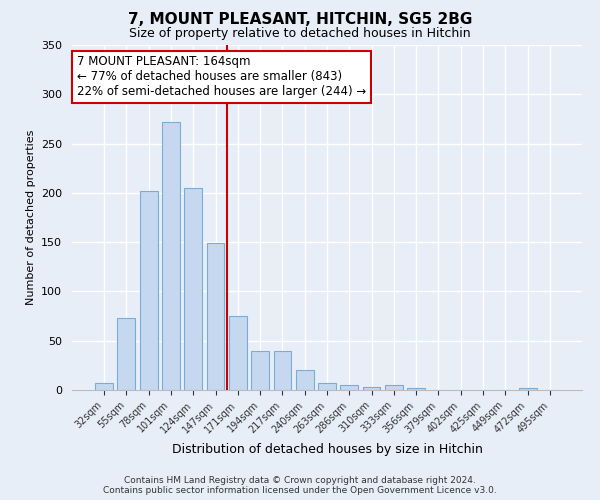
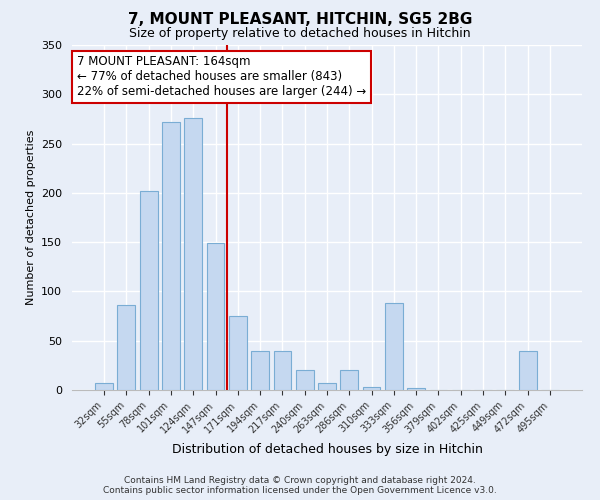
55sqm: 73 -> 86
124sqm: 205 -> 276
286sqm: 5 -> 20
333sqm: 5 -> 88
472sqm: 2 -> 40
